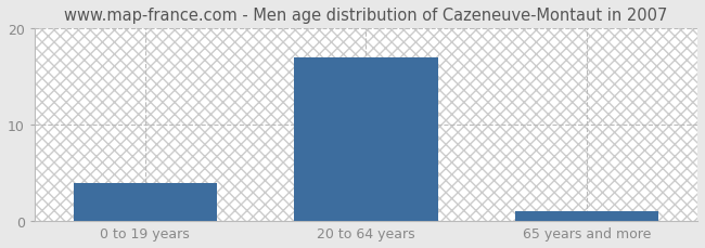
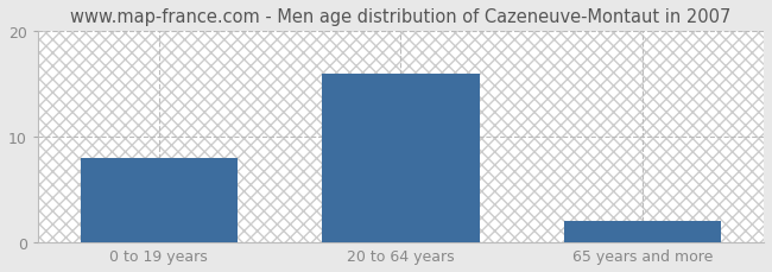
0 to 19 years: 4 -> 8
20 to 64 years: 17 -> 16
65 years and more: 1 -> 2
